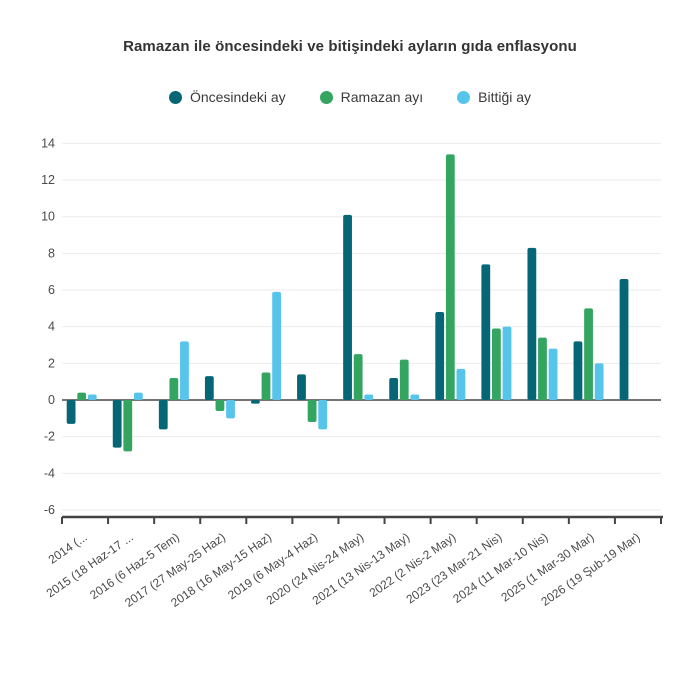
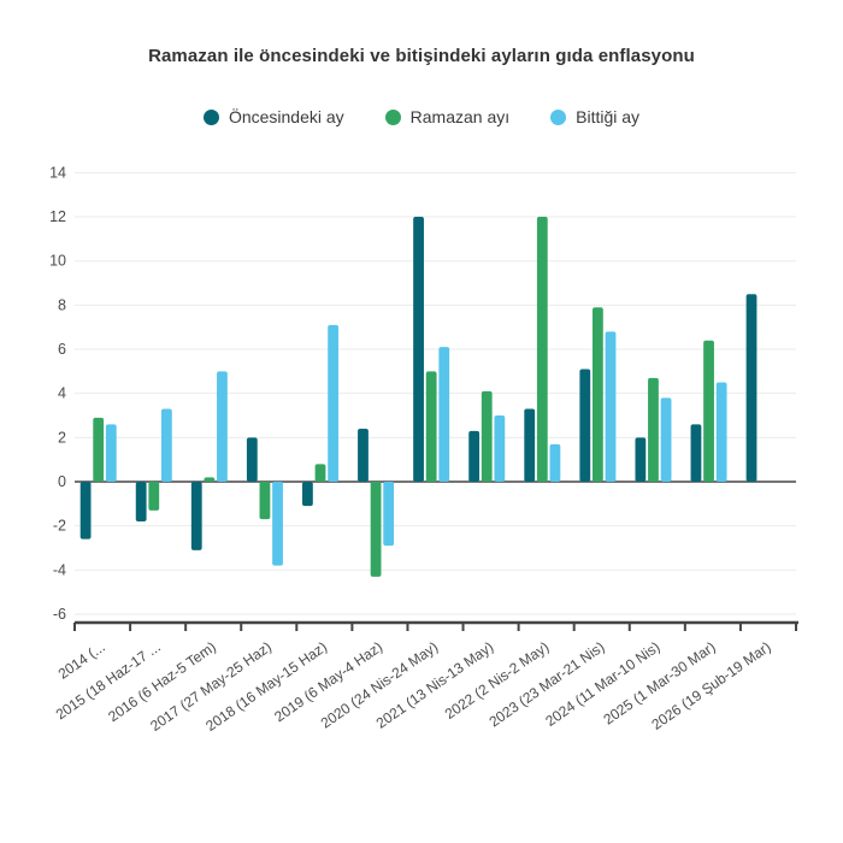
Öncesindeki ay/2014 (...: -1.3 -> -2.6
Ramazan ayı/2014 (...: 0.4 -> 2.9
Bittiği ay/2014 (...: 0.3 -> 2.6
Öncesindeki ay/2015 (18 Haz-17 ...: -2.6 -> -1.8
Ramazan ayı/2015 (18 Haz-17 ...: -2.8 -> -1.3
Bittiği ay/2015 (18 Haz-17 ...: 0.4 -> 3.3
Öncesindeki ay/2016 (6 Haz-5 Tem): -1.6 -> -3.1
Ramazan ayı/2016 (6 Haz-5 Tem): 1.2 -> 0.2
Bittiği ay/2016 (6 Haz-5 Tem): 3.2 -> 5.0
Öncesindeki ay/2017 (27 May-25 Haz): 1.3 -> 2.0
Ramazan ayı/2017 (27 May-25 Haz): -0.6 -> -1.7
Bittiği ay/2017 (27 May-25 Haz): -1.0 -> -3.8
Öncesindeki ay/2018 (16 May-15 Haz): -0.2 -> -1.1
Ramazan ayı/2018 (16 May-15 Haz): 1.5 -> 0.8
Bittiği ay/2018 (16 May-15 Haz): 5.9 -> 7.1
Öncesindeki ay/2019 (6 May-4 Haz): 1.4 -> 2.4
Ramazan ayı/2019 (6 May-4 Haz): -1.2 -> -4.3
Bittiği ay/2019 (6 May-4 Haz): -1.6 -> -2.9
Öncesindeki ay/2020 (24 Nis-24 May): 10.1 -> 12.0
Ramazan ayı/2020 (24 Nis-24 May): 2.5 -> 5.0
Bittiği ay/2020 (24 Nis-24 May): 0.3 -> 6.1
Öncesindeki ay/2021 (13 Nis-13 May): 1.2 -> 2.3
Ramazan ayı/2021 (13 Nis-13 May): 2.2 -> 4.1
Bittiği ay/2021 (13 Nis-13 May): 0.3 -> 3.0
Öncesindeki ay/2022 (2 Nis-2 May): 4.8 -> 3.3
Ramazan ayı/2022 (2 Nis-2 May): 13.4 -> 12.0
Öncesindeki ay/2023 (23 Mar-21 Nis): 7.4 -> 5.1
Ramazan ayı/2023 (23 Mar-21 Nis): 3.9 -> 7.9
Bittiği ay/2023 (23 Mar-21 Nis): 4.0 -> 6.8
Öncesindeki ay/2024 (11 Mar-10 Nis): 8.3 -> 2.0
Ramazan ayı/2024 (11 Mar-10 Nis): 3.4 -> 4.7
Bittiği ay/2024 (11 Mar-10 Nis): 2.8 -> 3.8
Öncesindeki ay/2025 (1 Mar-30 Mar): 3.2 -> 2.6
Ramazan ayı/2025 (1 Mar-30 Mar): 5.0 -> 6.4
Bittiği ay/2025 (1 Mar-30 Mar): 2.0 -> 4.5
Öncesindeki ay/2026 (19 Şub-19 Mar): 6.6 -> 8.5
